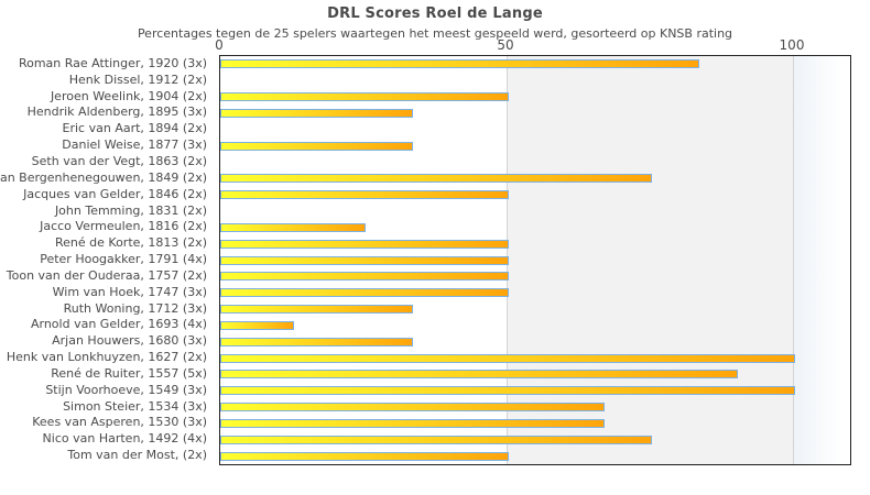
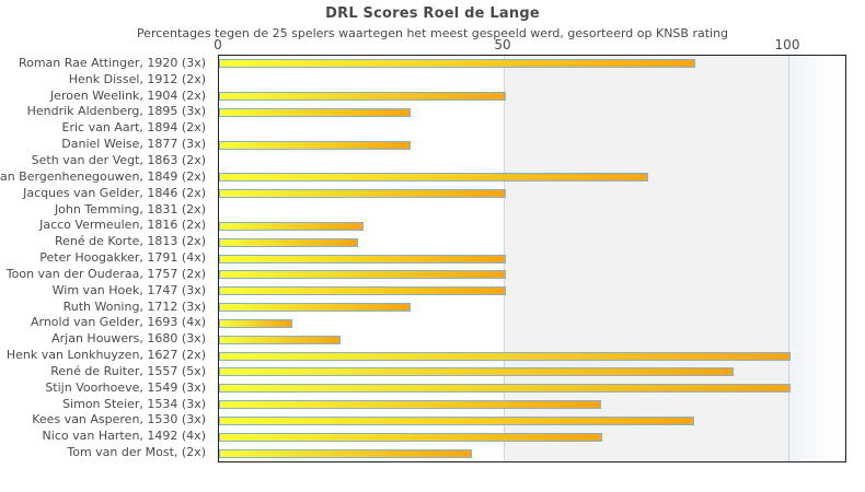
René de Korte, 1813 (2x): 50 -> 24
Arjan Houwers, 1680 (3x): 33 -> 21
Kees van Asperen, 1530 (3x): 67 -> 83
Nico van Harten, 1492 (4x): 75 -> 67
Tom van der Most, (2x): 50 -> 44
